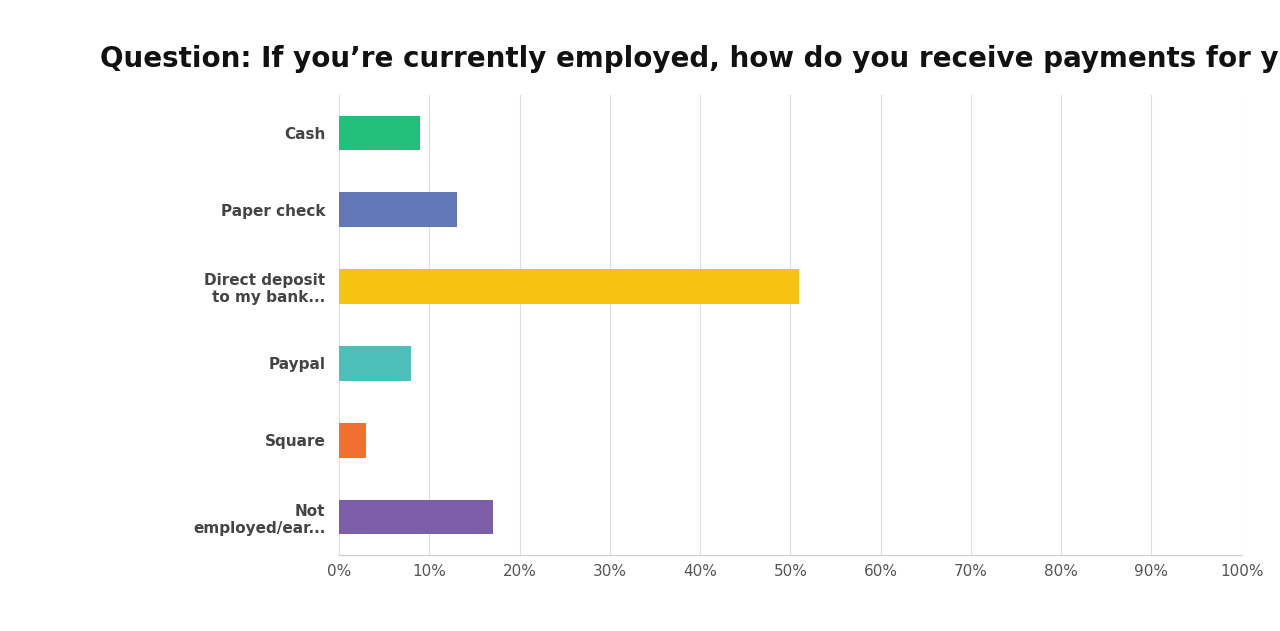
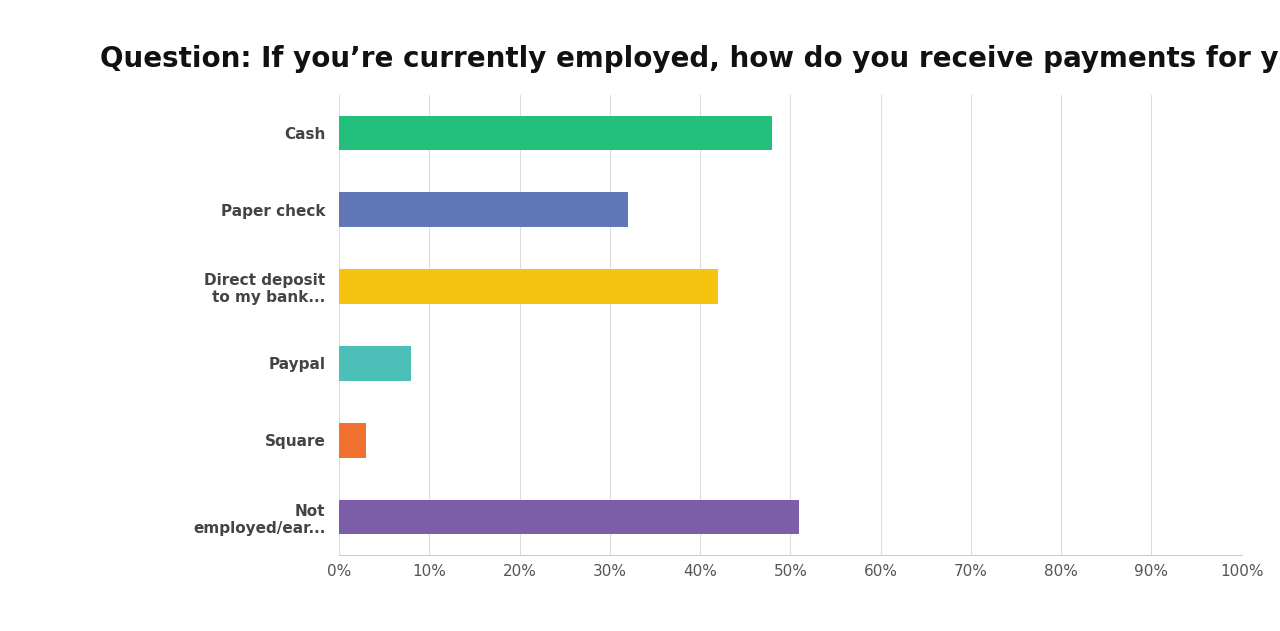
Cash: 9% -> 48%
Paper check: 13% -> 32%
Direct deposit to my bank...: 51% -> 42%
Not employed/ear...: 17% -> 51%
